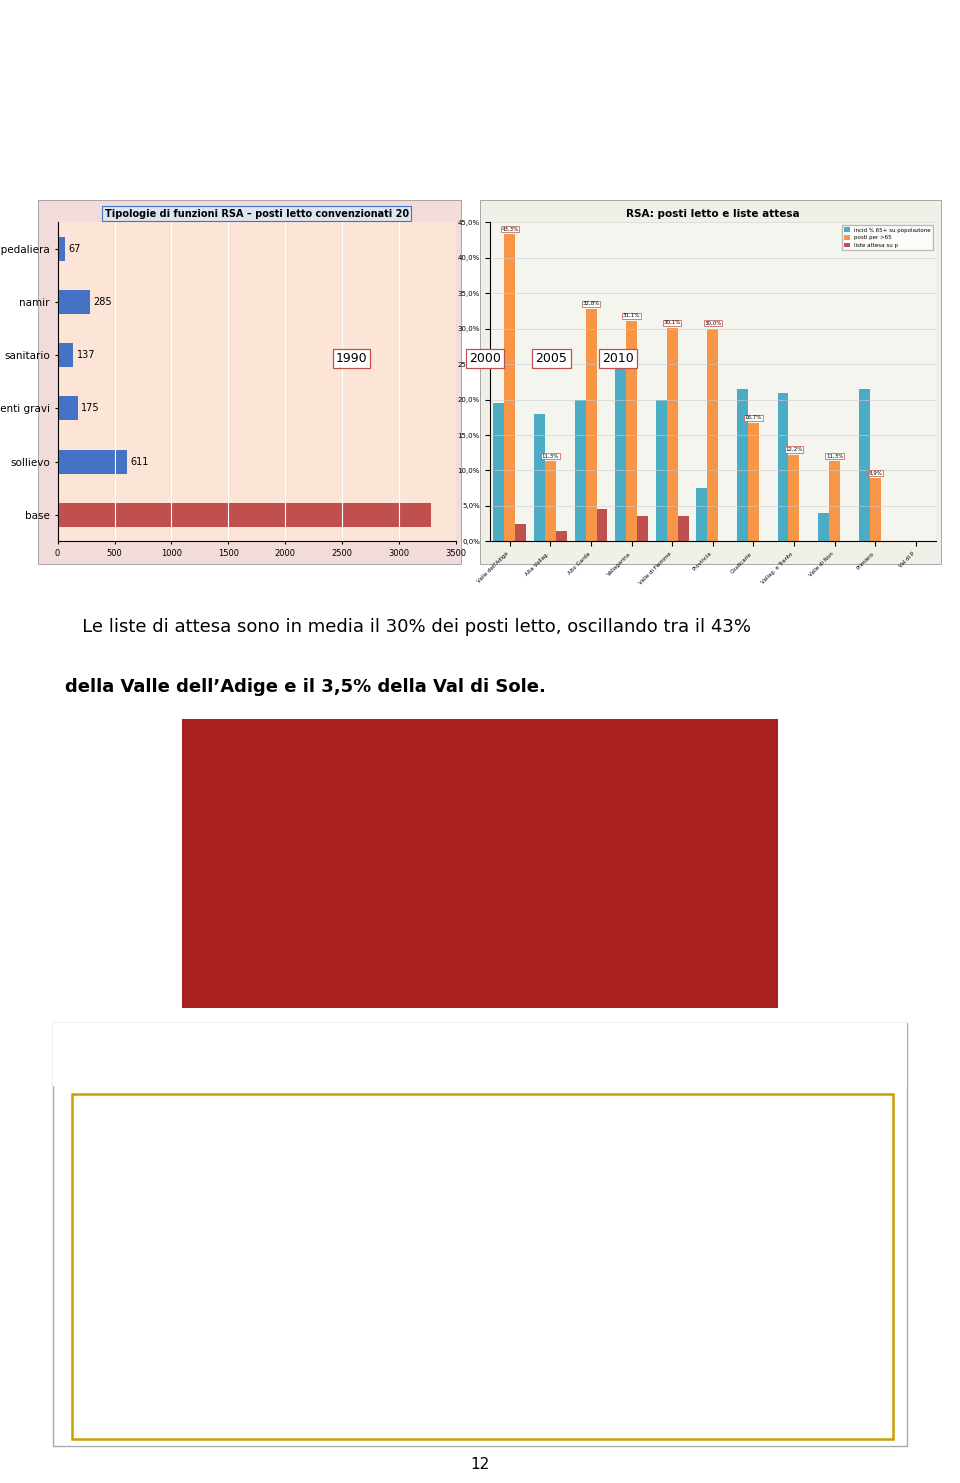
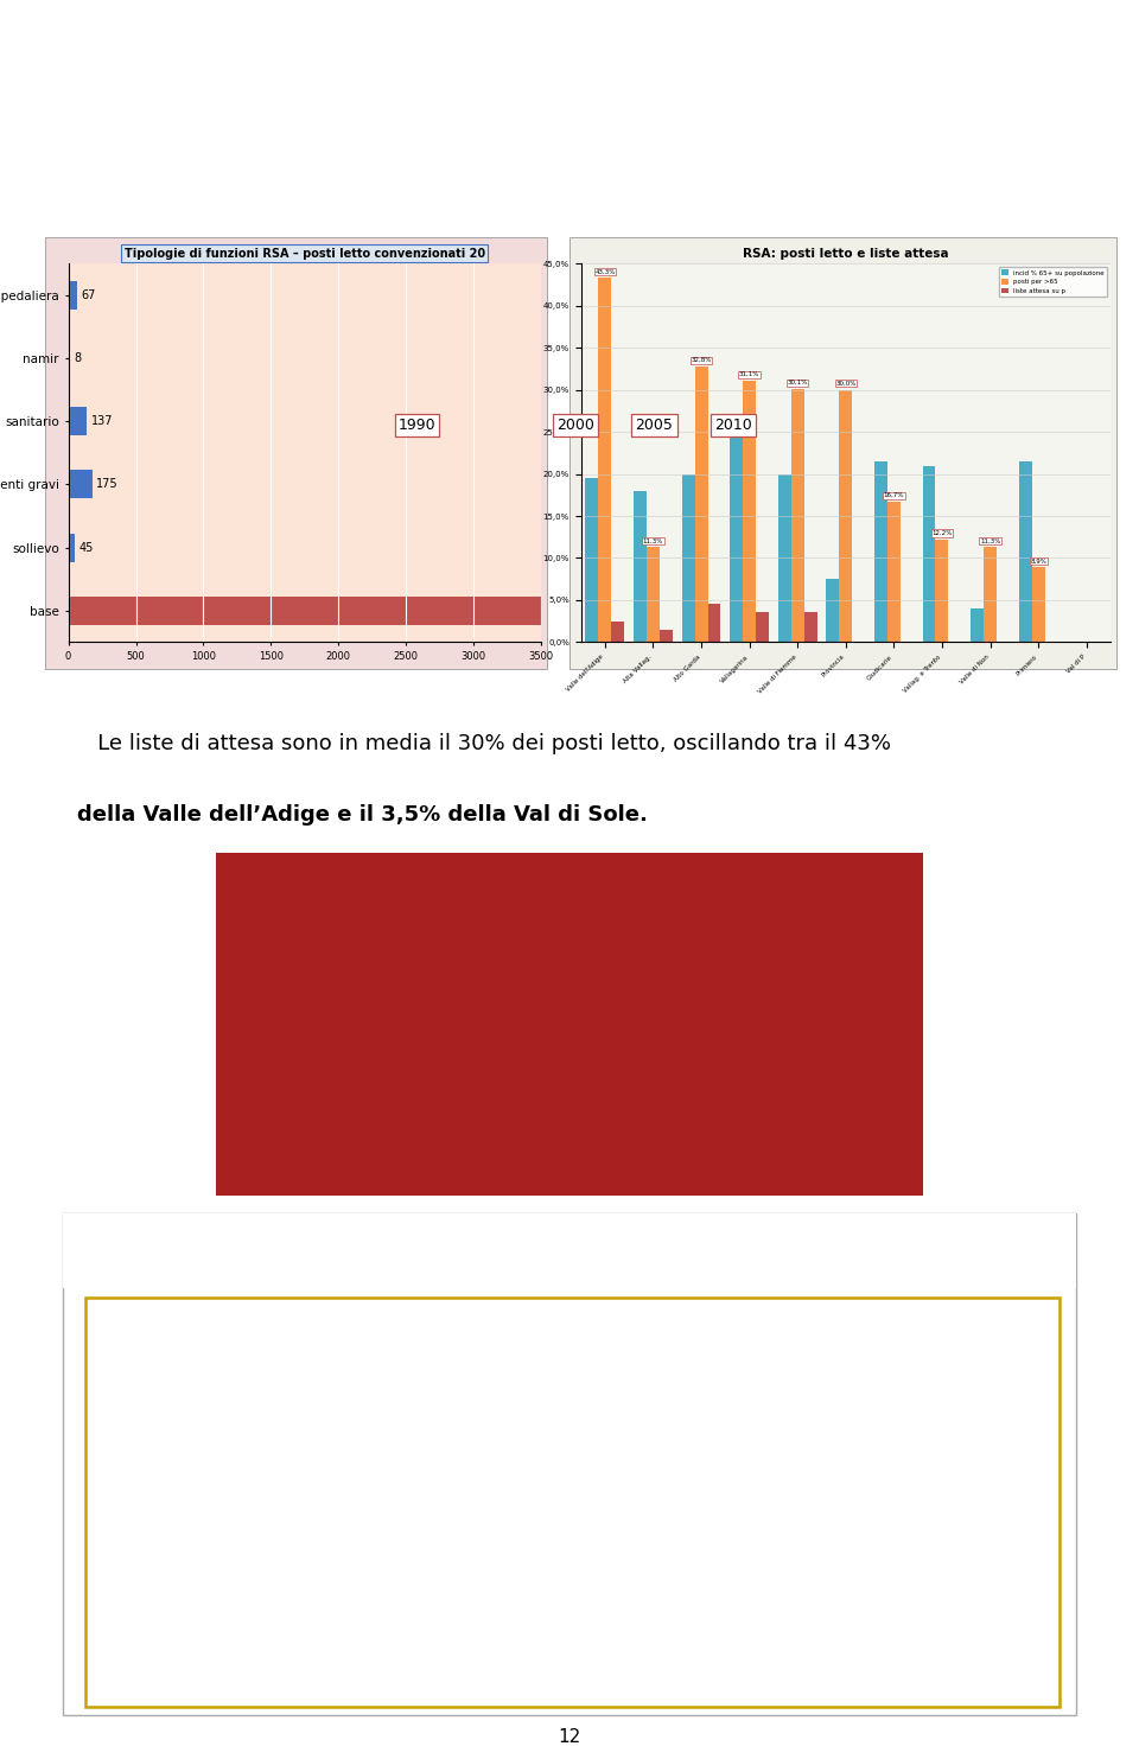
Tipologie di funzioni RSA – posti letto convenzionati 20/namir: 285 -> 8
Tipologie di funzioni RSA – posti letto convenzionati 20/sollievo: 611 -> 45
Tipologie di funzioni RSA – posti letto convenzionati 20/base: 3280 -> 3500
